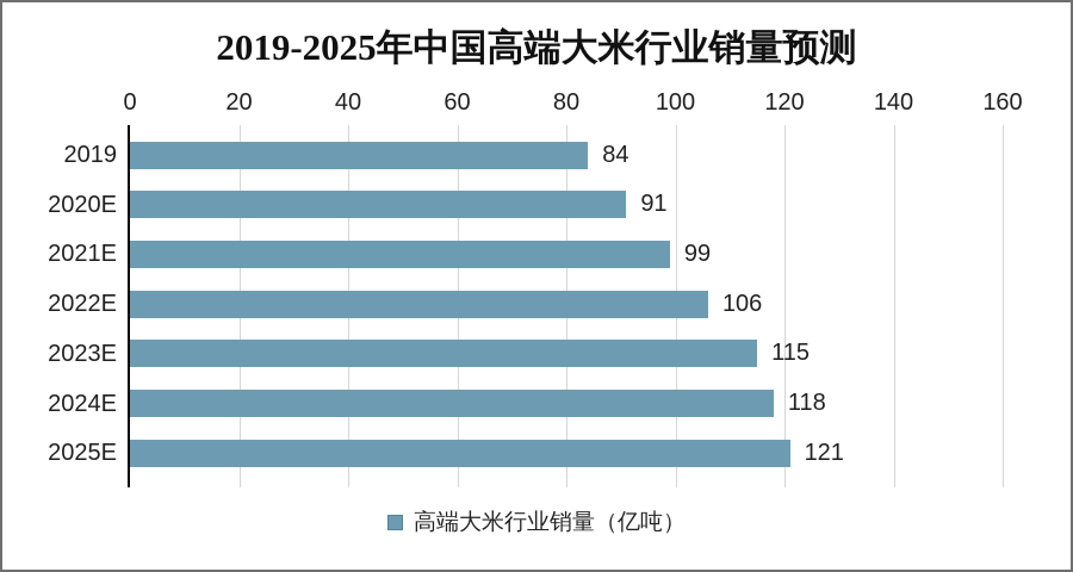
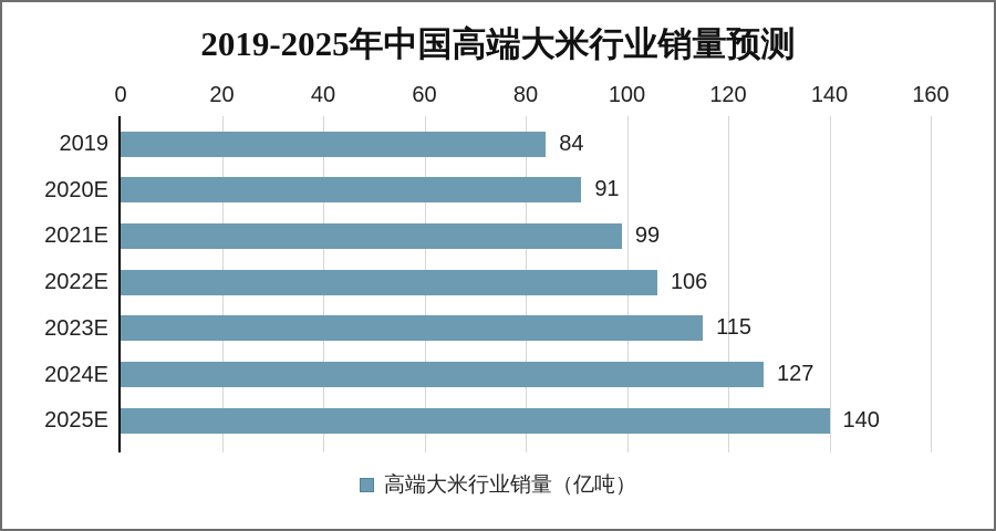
2024E: 118 -> 127
2025E: 121 -> 140
